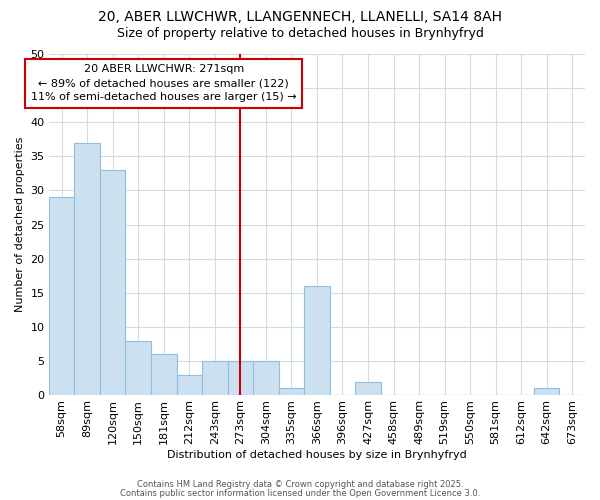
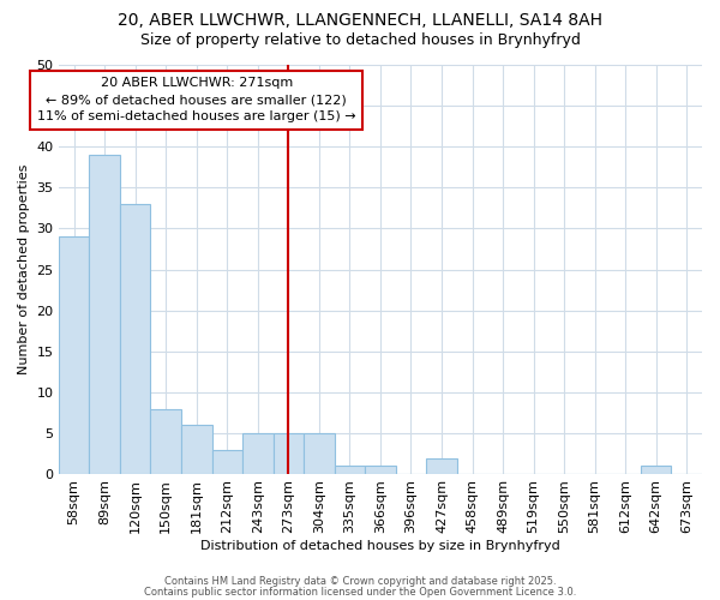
89sqm: 37 -> 39
366sqm: 16 -> 1
